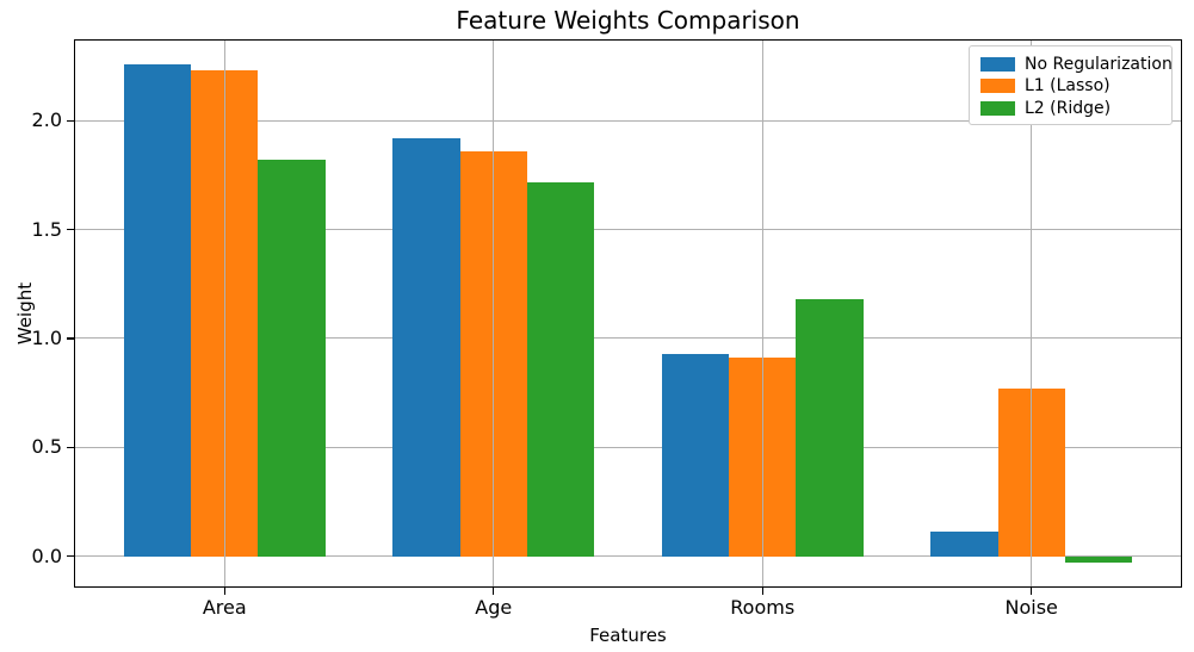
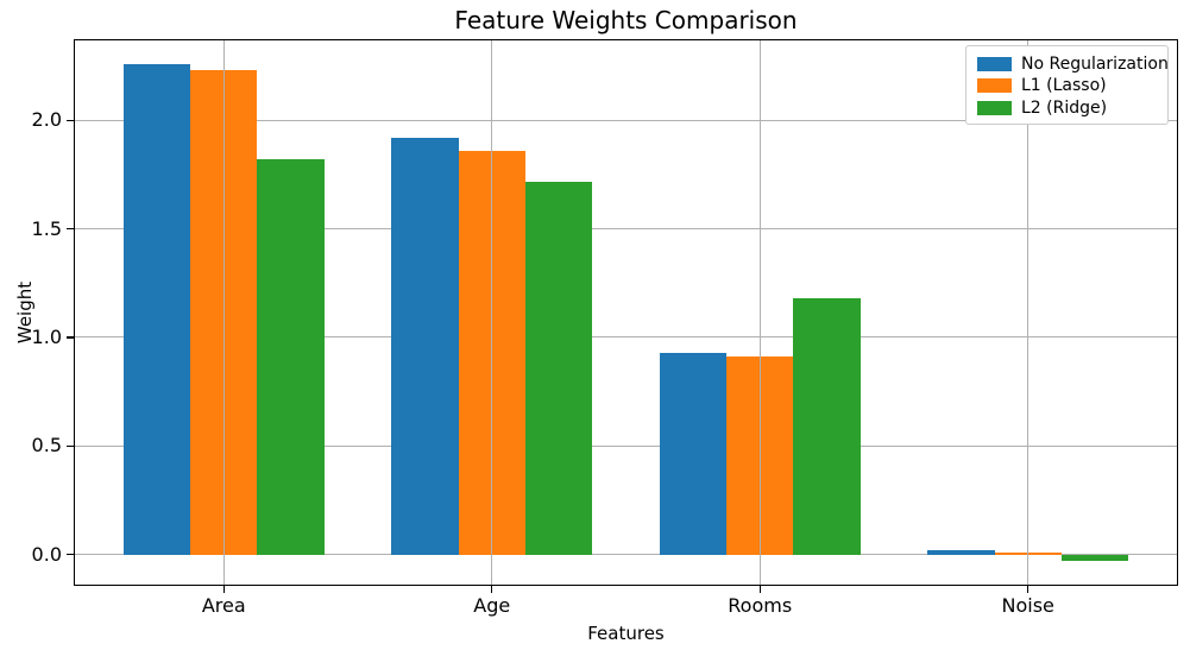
No Regularization/Noise: 0.11 -> 0.02
L1 (Lasso)/Noise: 0.77 -> 0.01
